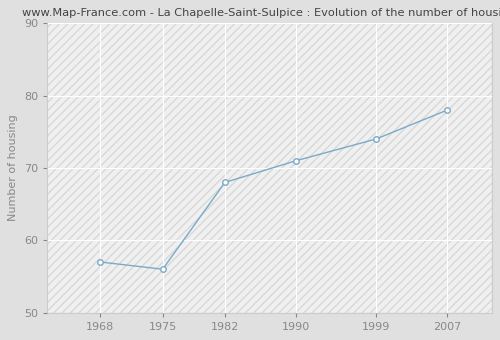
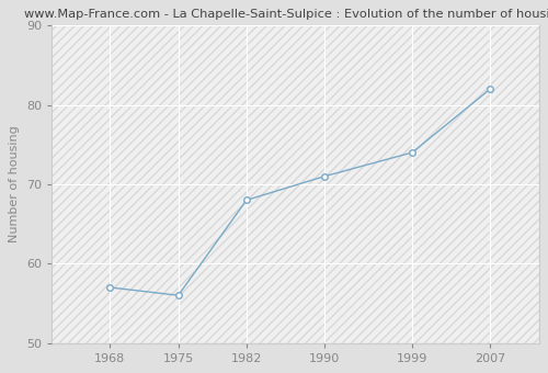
2007: 78 -> 82
